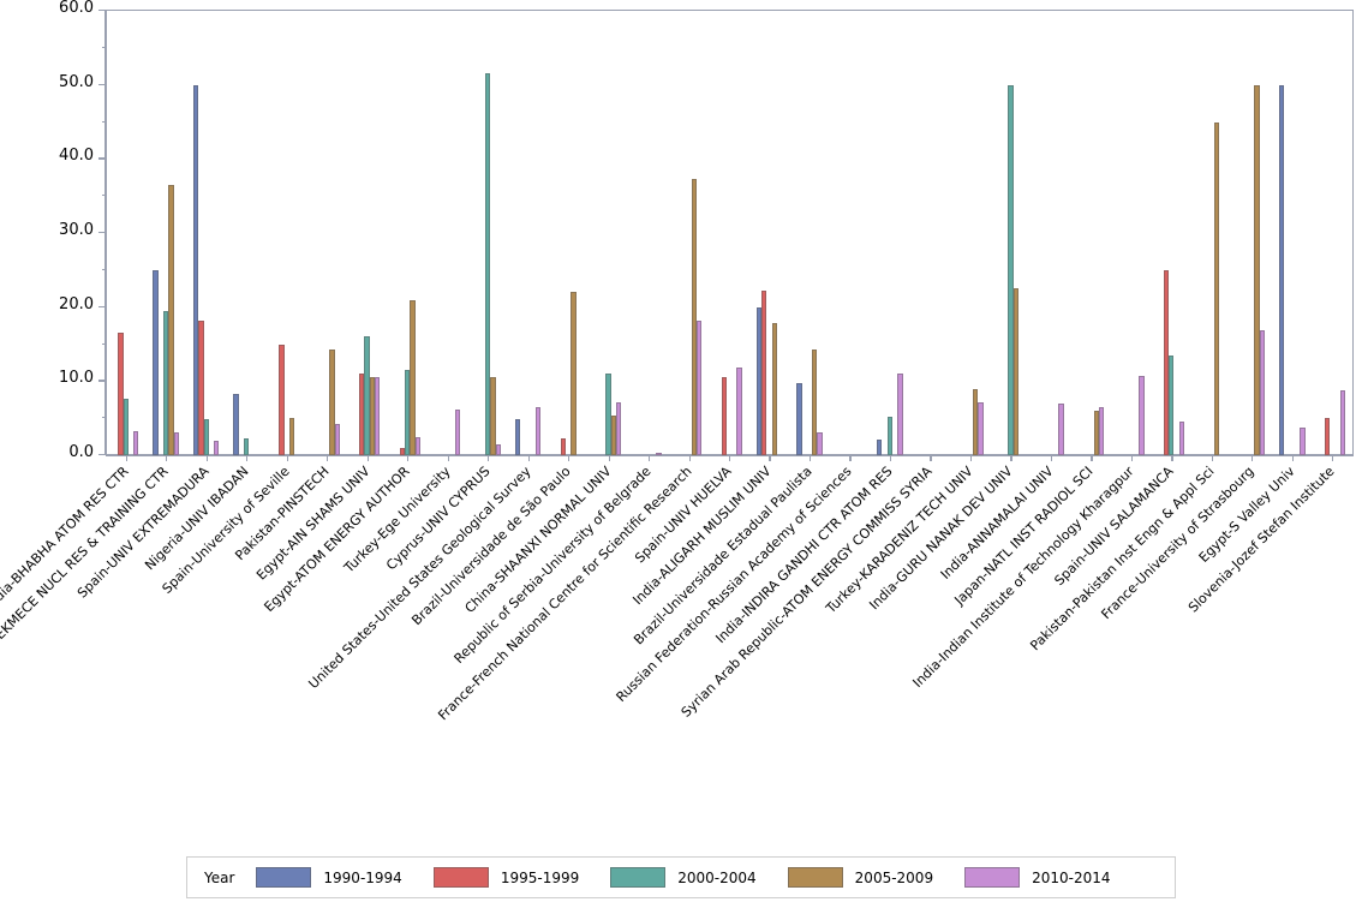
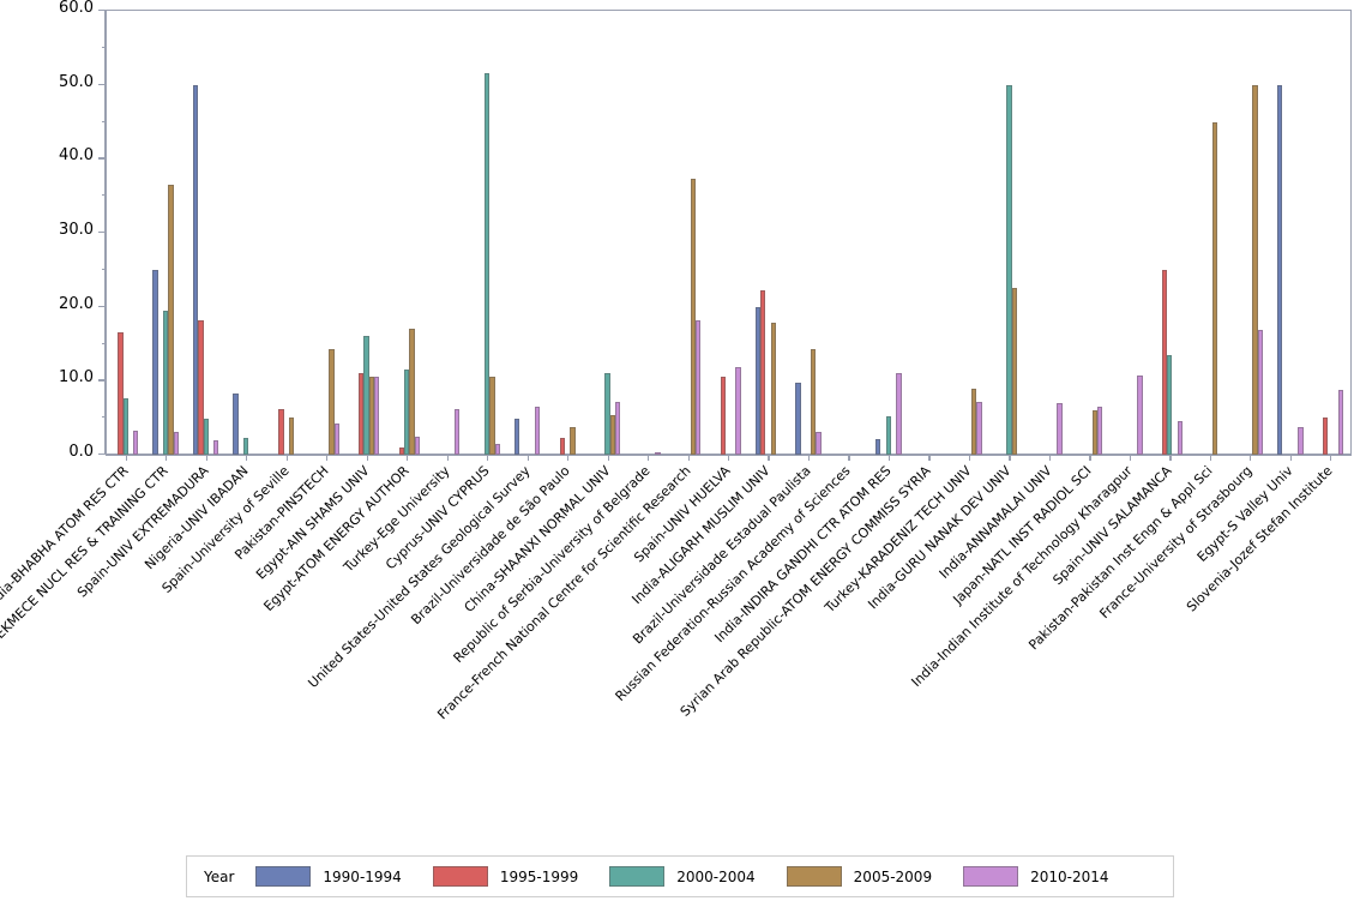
1995-1999/Spain-University of Seville: 15 -> 6
2005-2009/Egypt-ATOM ENERGY AUTHOR: 21 -> 17
2005-2009/Brazil-Universidade de São Paulo: 22 -> 4
